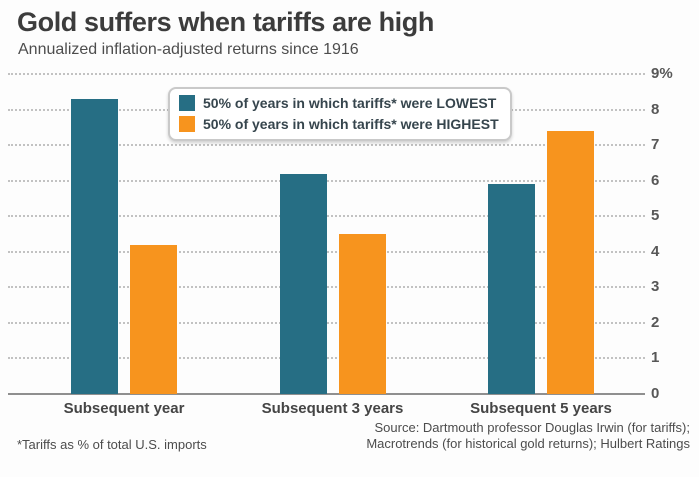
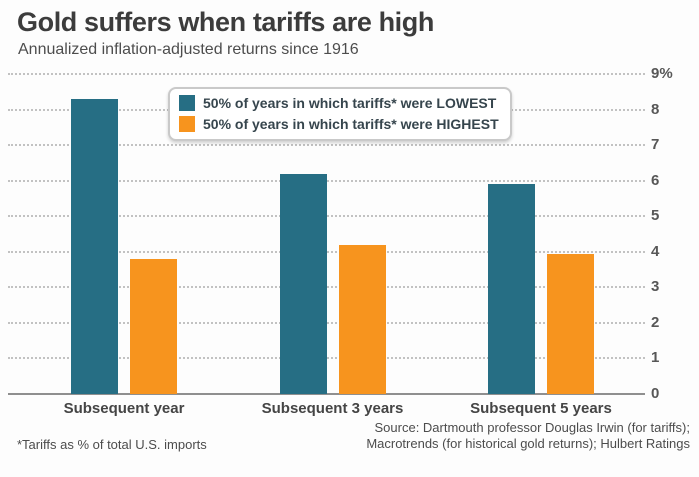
50% of years in which tariffs* were HIGHEST/Subsequent year: 4.2% -> 3.8%
50% of years in which tariffs* were HIGHEST/Subsequent 3 years: 4.5% -> 4.2%
50% of years in which tariffs* were HIGHEST/Subsequent 5 years: 7.4% -> 4.0%
